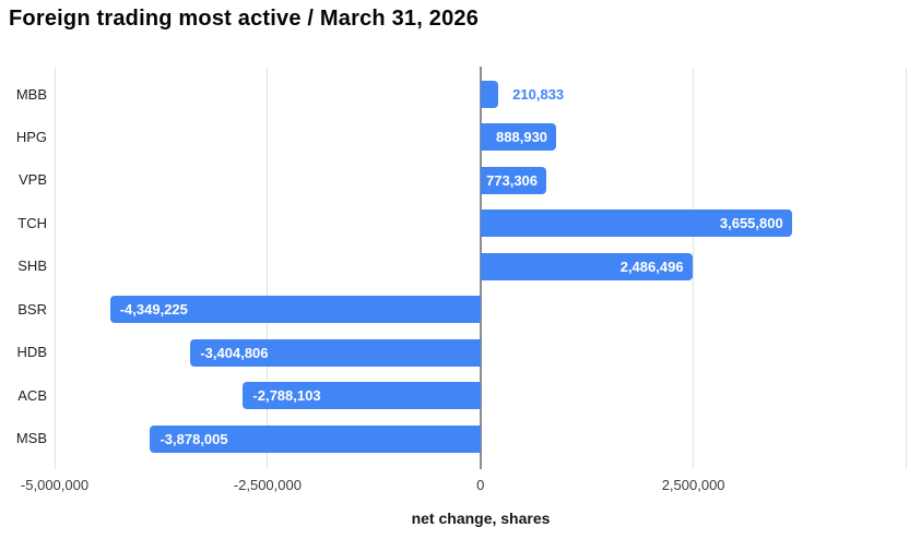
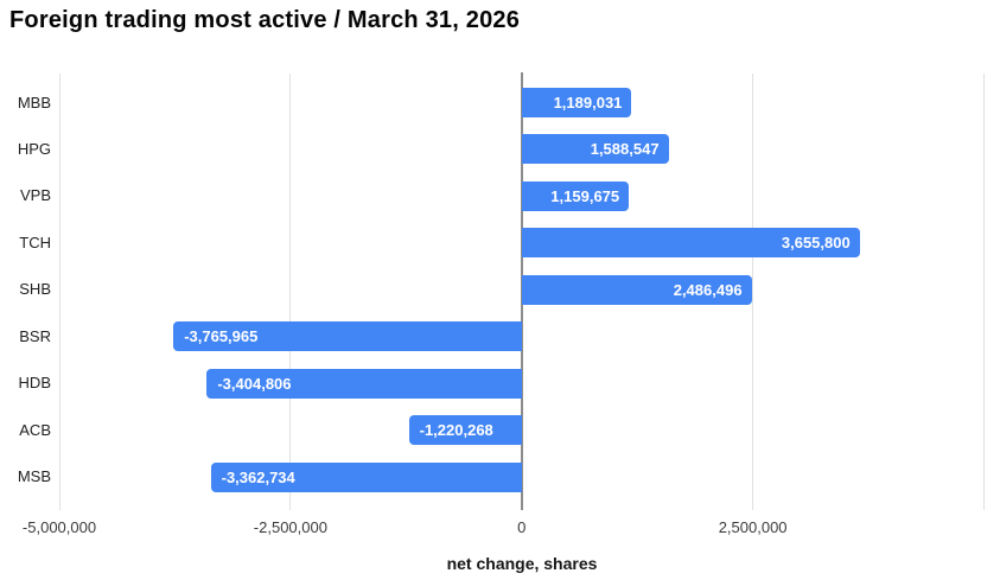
MBB: 210,833 -> 1,189,031
HPG: 888,930 -> 1,588,547
VPB: 773,306 -> 1,159,675
BSR: -4,349,225 -> -3,765,965
ACB: -2,788,103 -> -1,220,268
MSB: -3,878,005 -> -3,362,734
